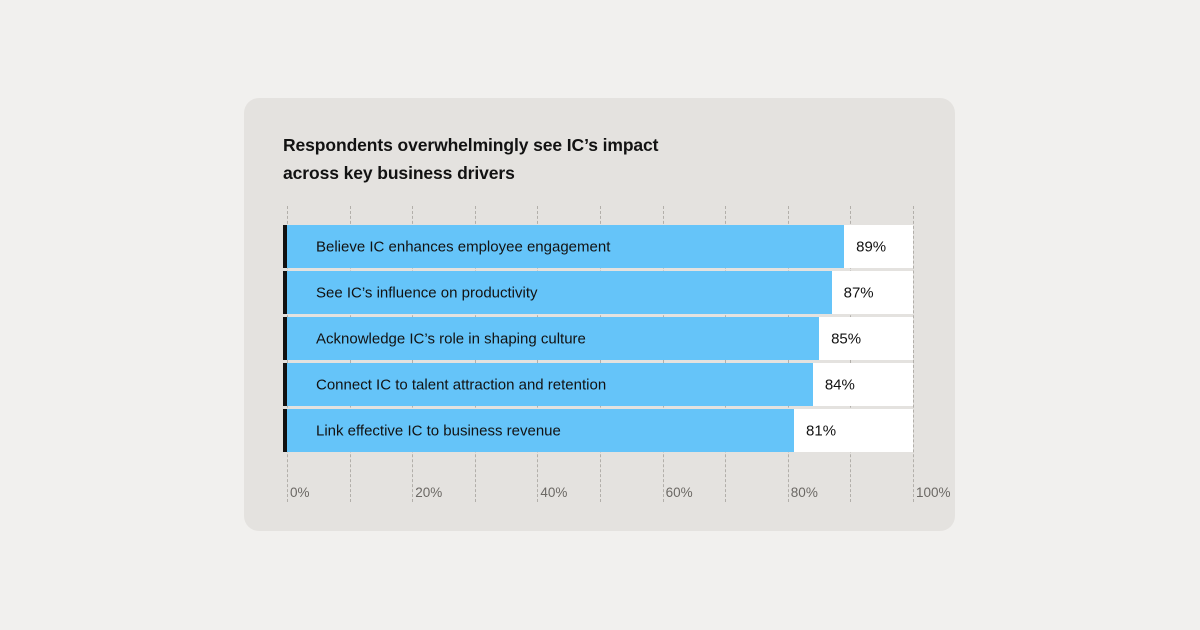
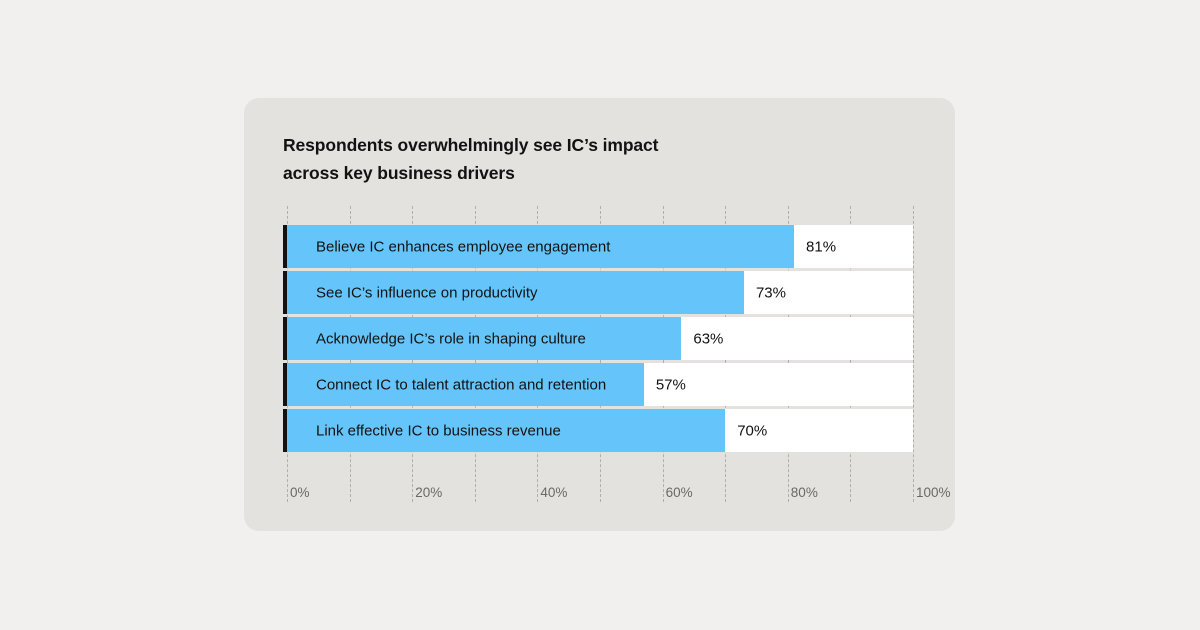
Believe IC enhances employee engagement: 89% -> 81%
See IC’s influence on productivity: 87% -> 73%
Acknowledge IC’s role in shaping culture: 85% -> 63%
Connect IC to talent attraction and retention: 84% -> 57%
Link effective IC to business revenue: 81% -> 70%
